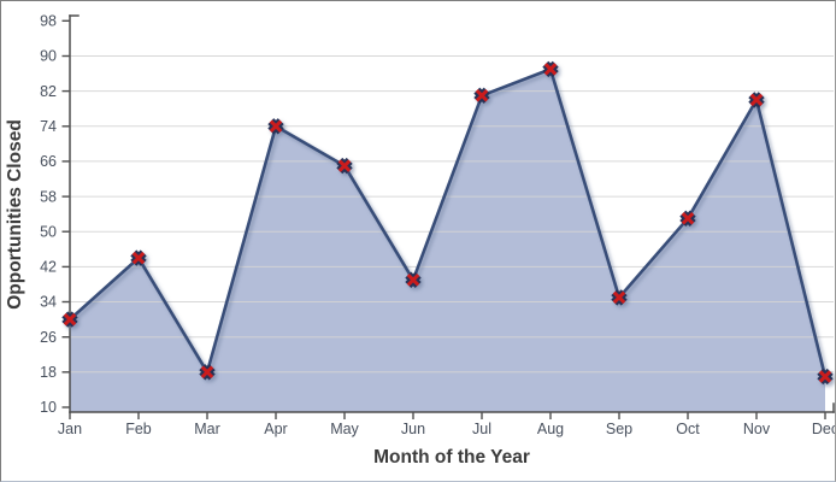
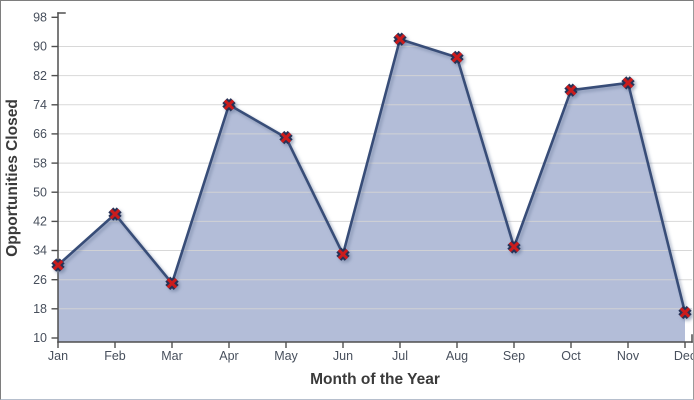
Mar: 18 -> 25
Jun: 39 -> 33
Jul: 81 -> 92
Oct: 53 -> 78
